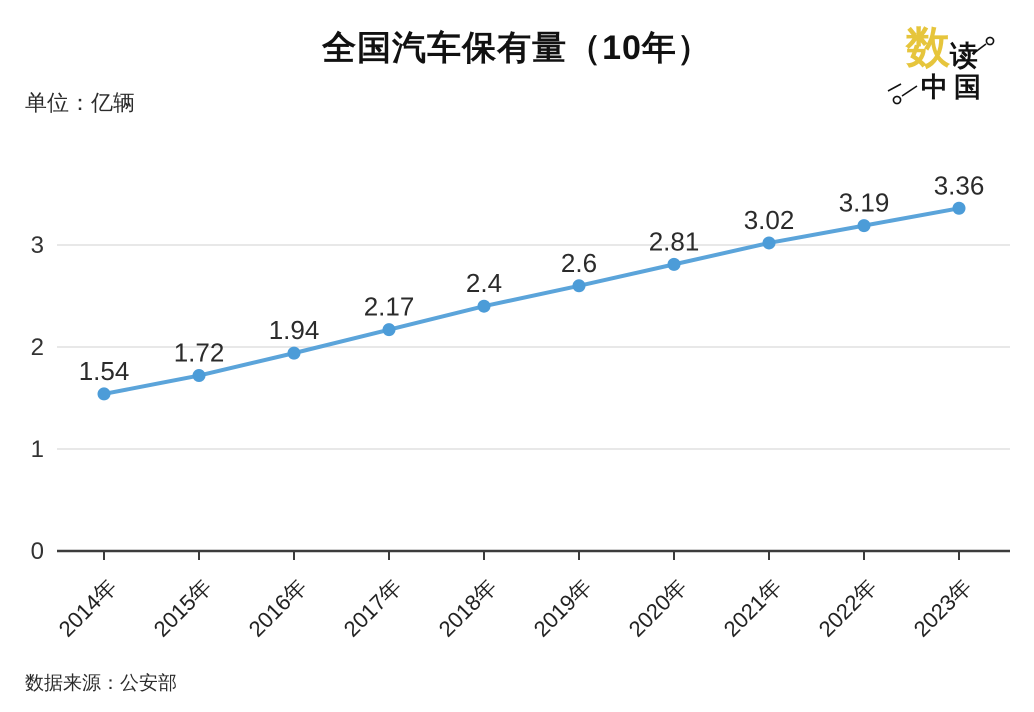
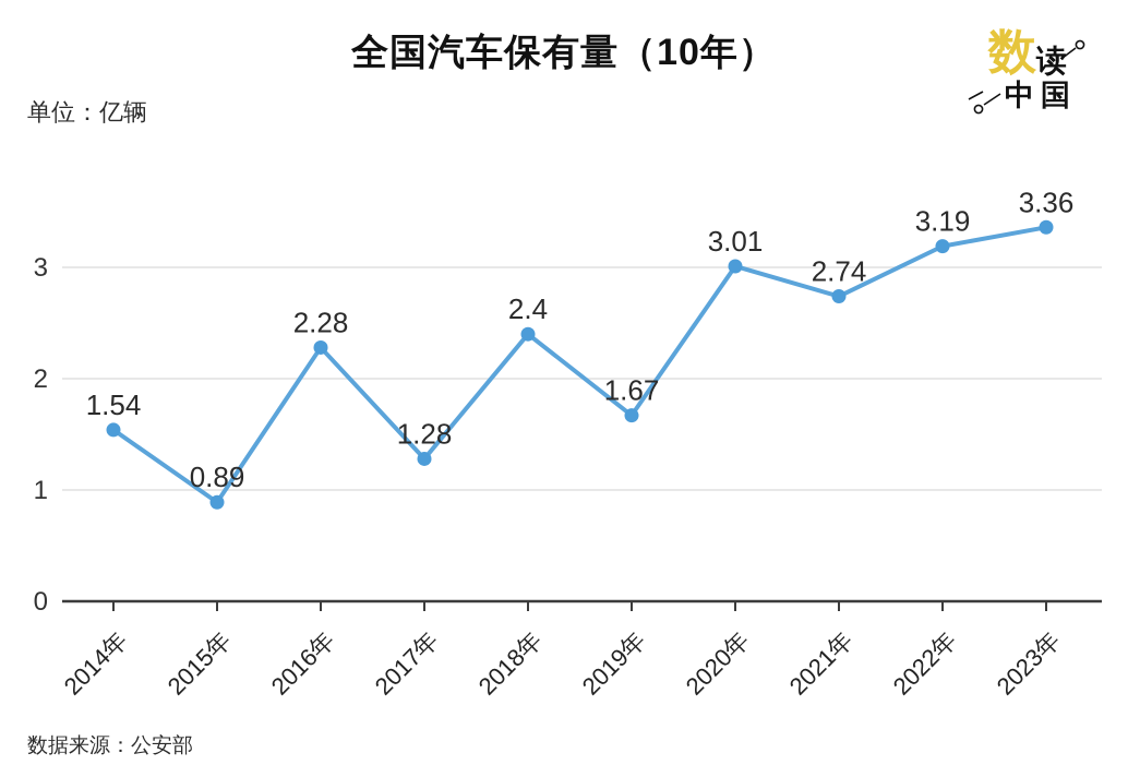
2015年: 1.72 -> 0.89
2016年: 1.94 -> 2.28
2017年: 2.17 -> 1.28
2019年: 2.6 -> 1.67
2020年: 2.81 -> 3.01
2021年: 3.02 -> 2.74
